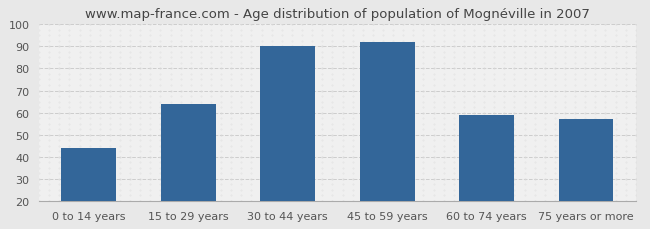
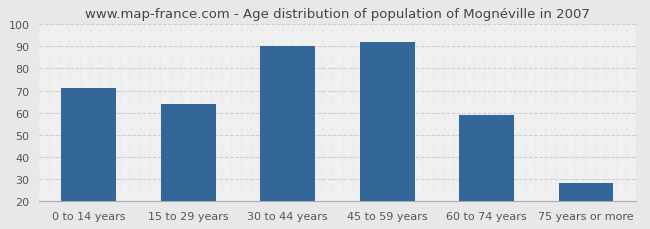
0 to 14 years: 44 -> 71
75 years or more: 57 -> 28
